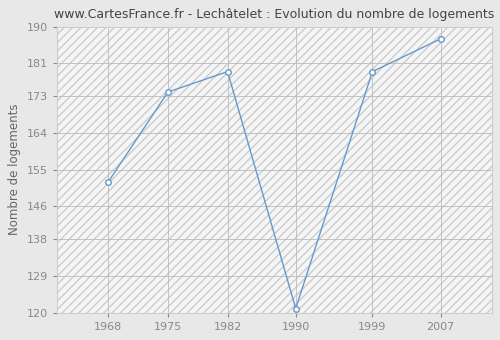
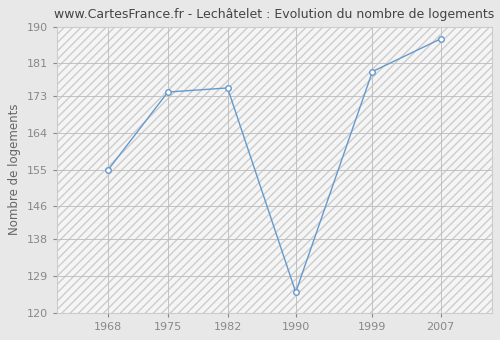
1968: 152 -> 155
1982: 179 -> 175
1990: 121 -> 125
